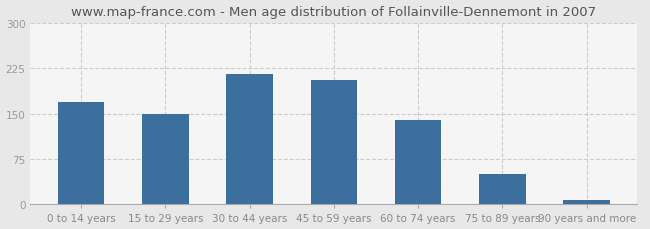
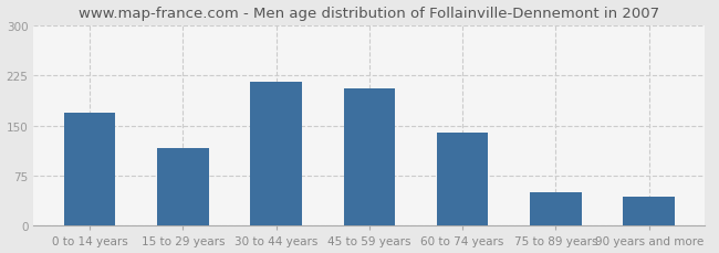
15 to 29 years: 149 -> 116
90 years and more: 8 -> 44
